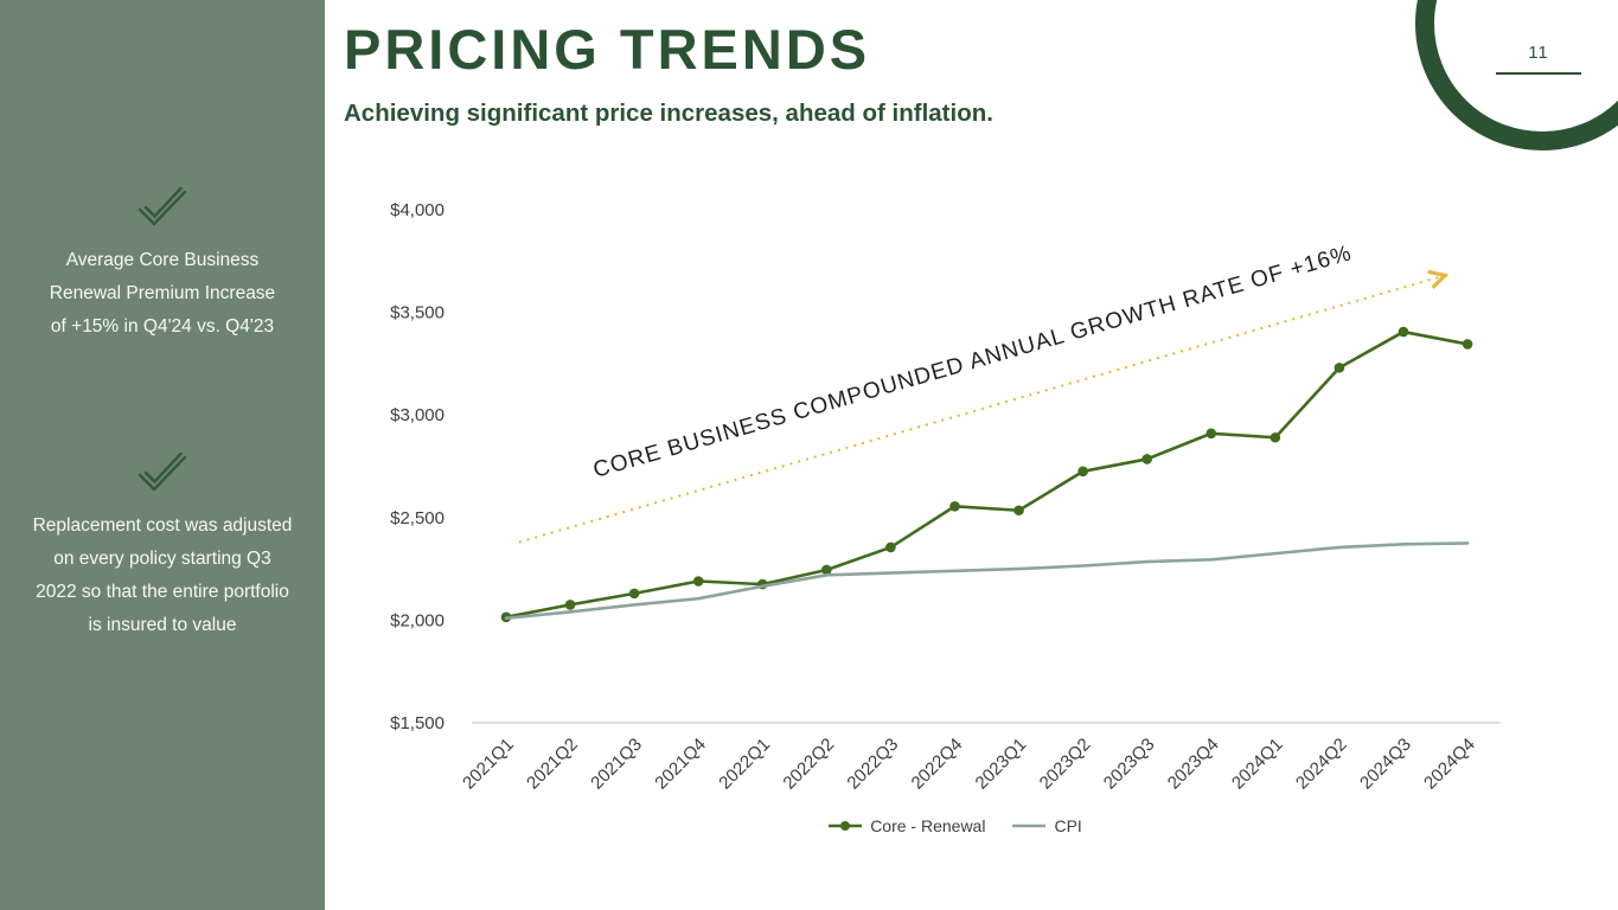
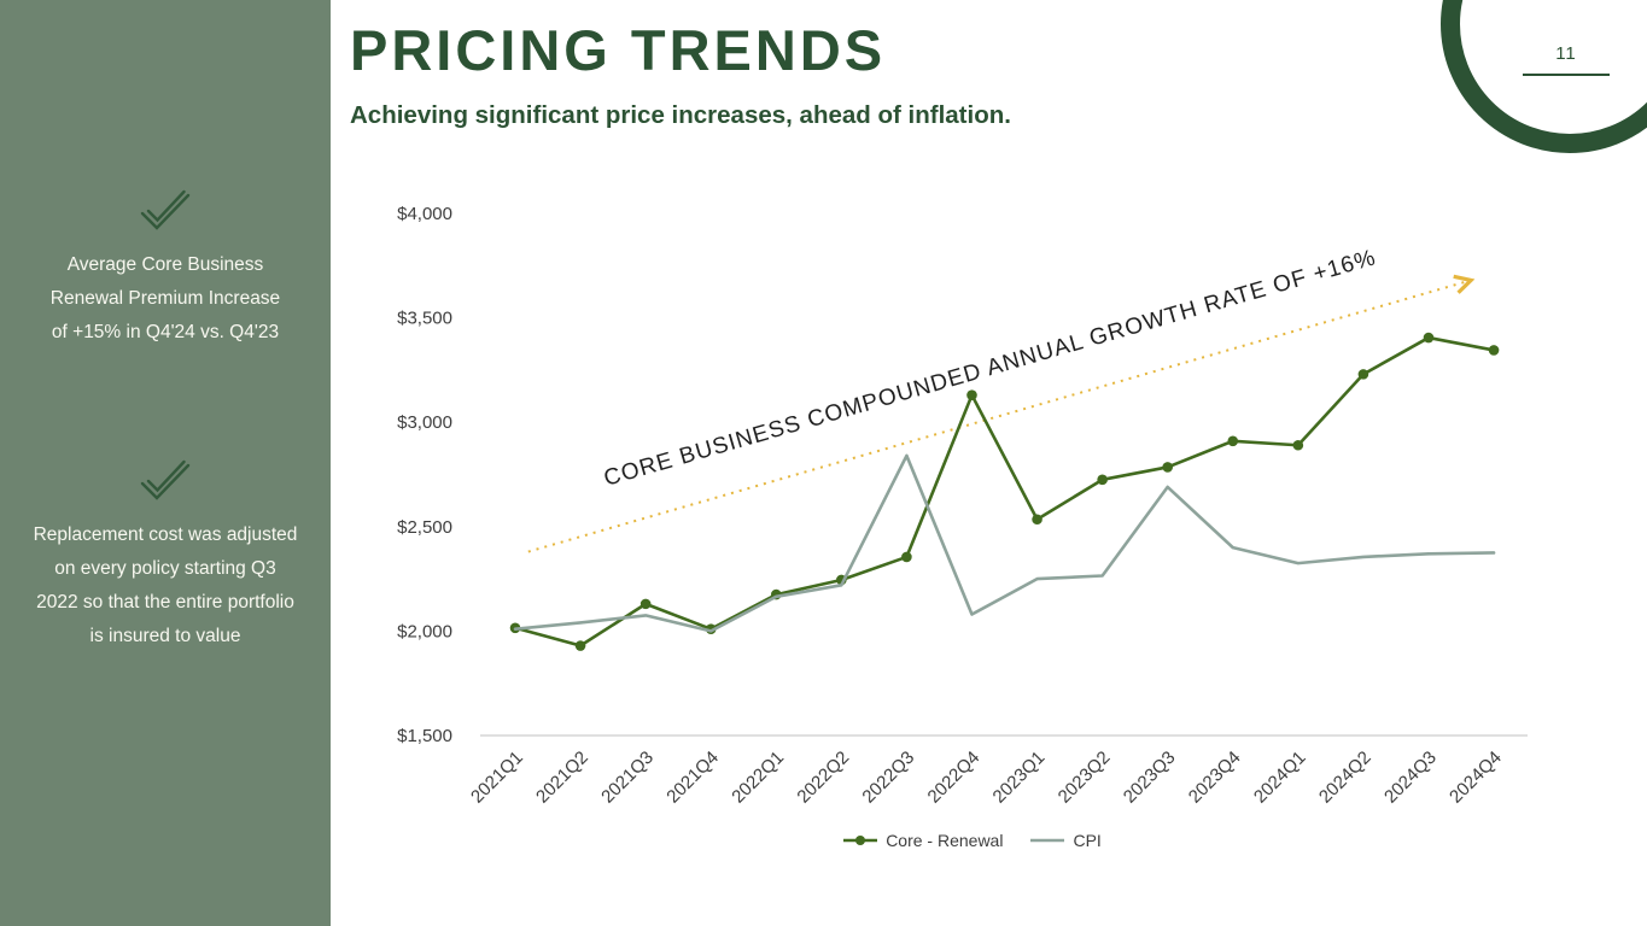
Core - Renewal/2021Q2: $2080 -> $1930
Core - Renewal/2021Q4: $2190 -> $2010
CPI/2021Q4: $2100 -> $2000
CPI/2022Q3: $2230 -> $2840
Core - Renewal/2022Q4: $2560 -> $3130
CPI/2022Q4: $2240 -> $2080
CPI/2023Q3: $2280 -> $2690
CPI/2023Q4: $2300 -> $2400
